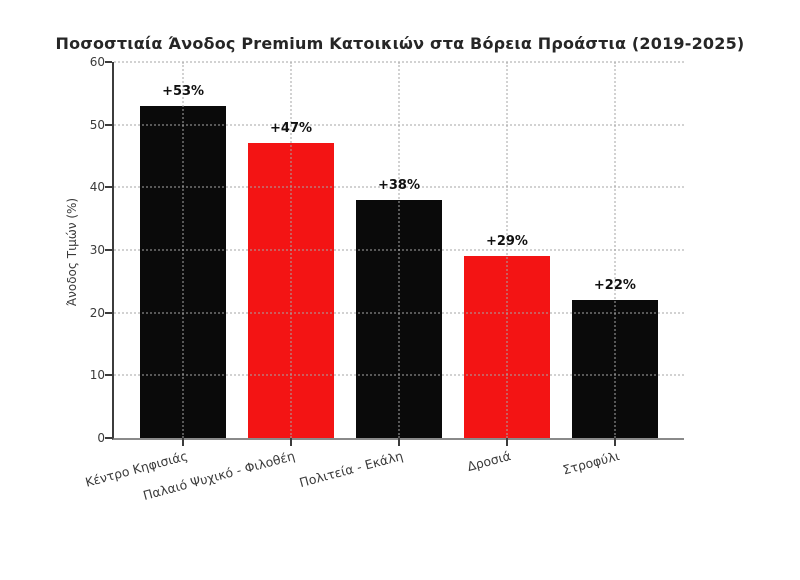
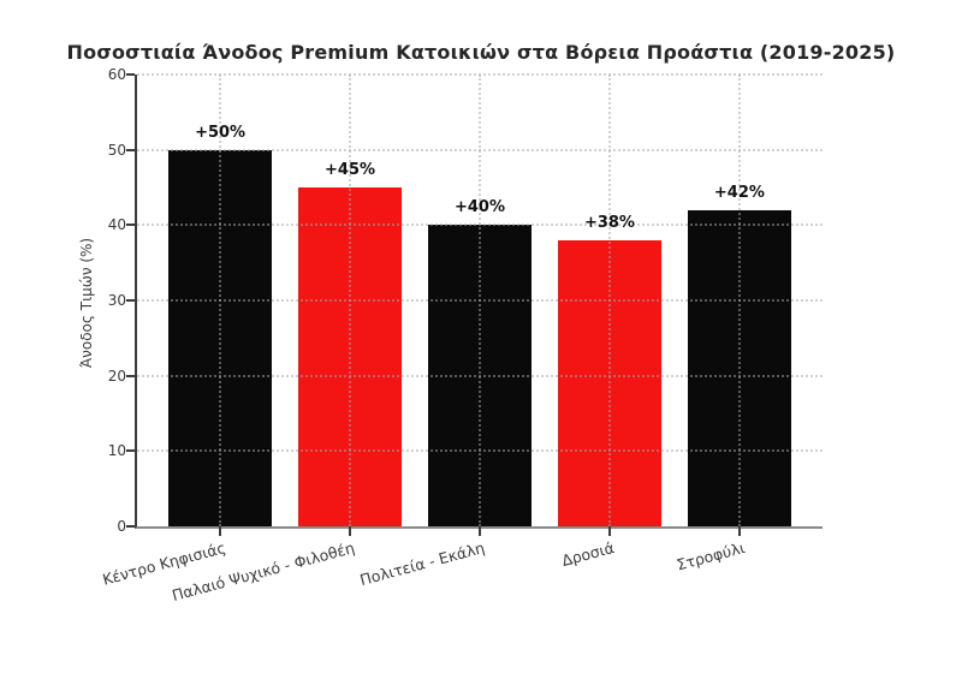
Κέντρο Κηφισιάς: +53% -> +50%
Παλαιό Ψυχικό - Φιλοθέη: +47% -> +45%
Πολιτεία - Εκάλη: +38% -> +40%
Δροσιά: +29% -> +38%
Στροφύλι: +22% -> +42%
